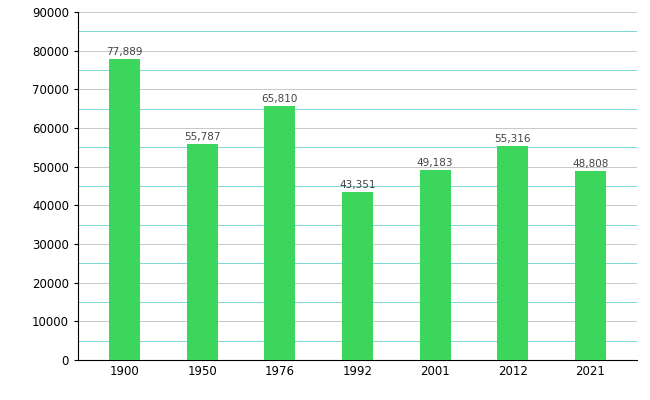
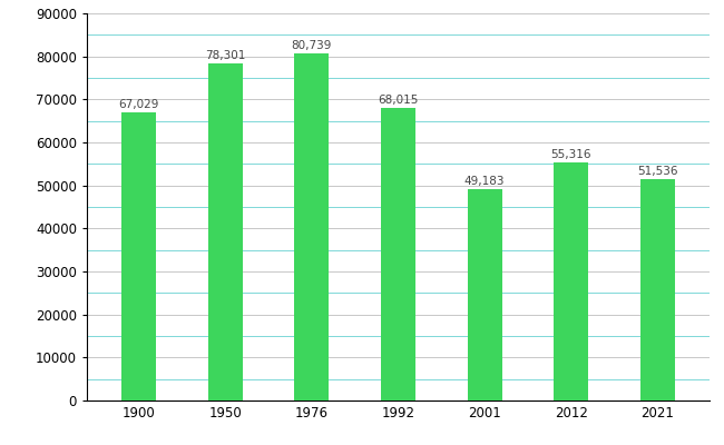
1900: 77,889 -> 67,029
1950: 55,787 -> 78,301
1976: 65,810 -> 80,739
1992: 43,351 -> 68,015
2021: 48,808 -> 51,536
